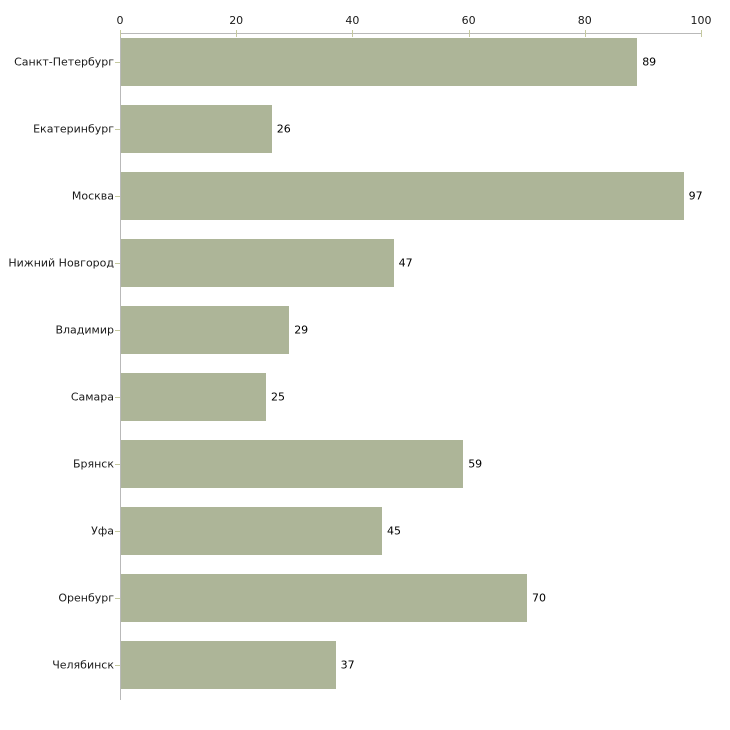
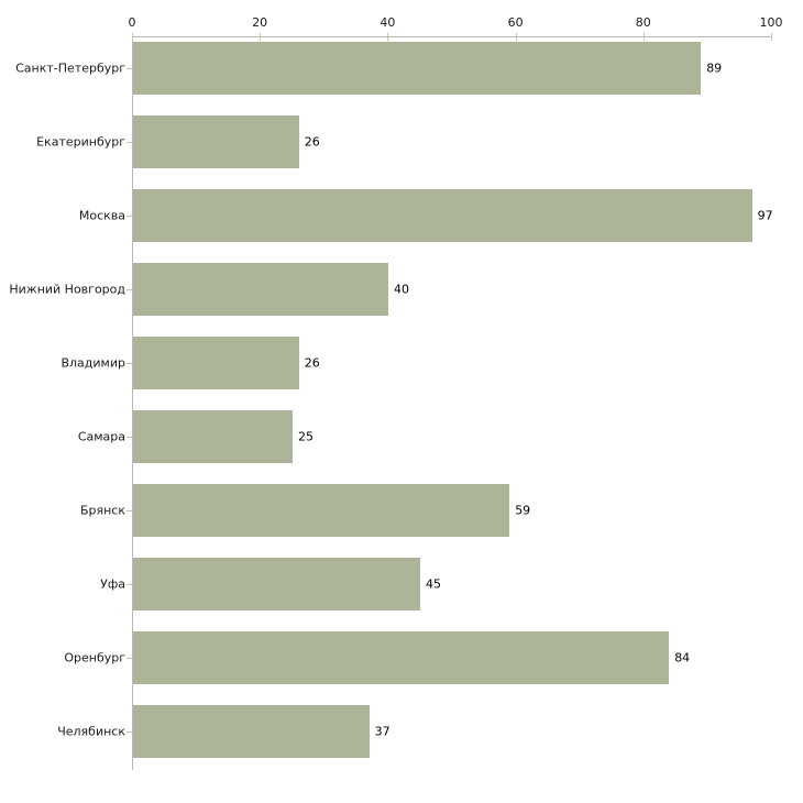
Нижний Новгород: 47 -> 40
Владимир: 29 -> 26
Оренбург: 70 -> 84
